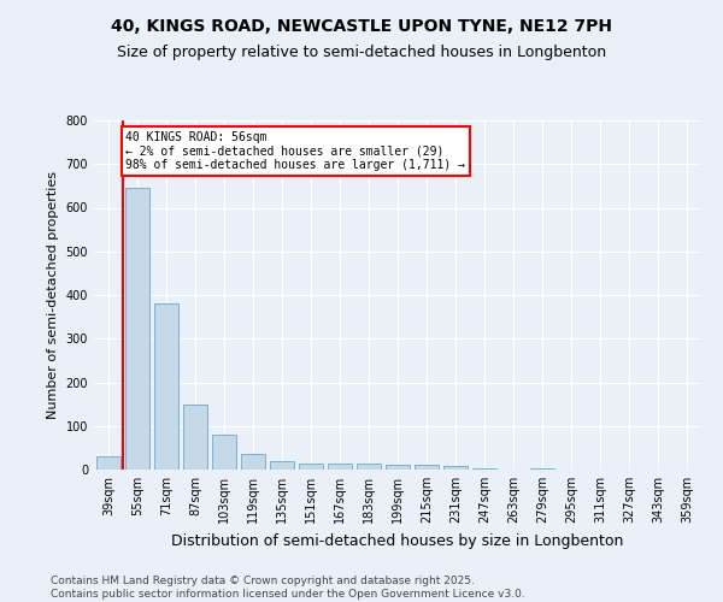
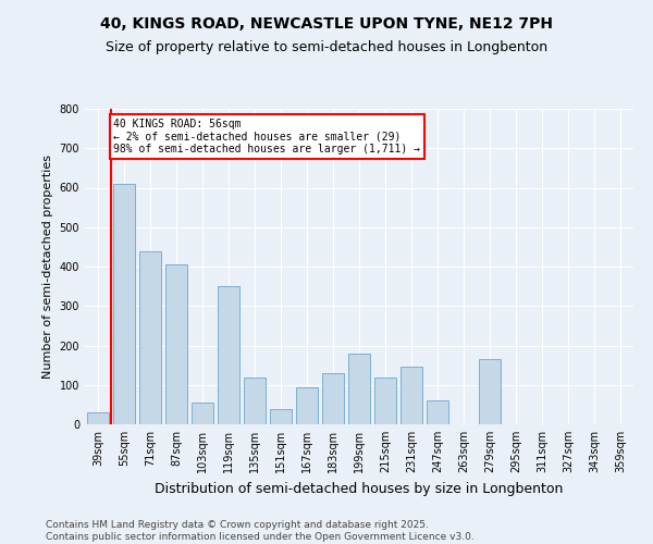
55sqm: 645 -> 610
71sqm: 380 -> 440
87sqm: 150 -> 405
103sqm: 80 -> 55
119sqm: 35 -> 350
135sqm: 20 -> 120
151sqm: 13 -> 40
167sqm: 13 -> 95
183sqm: 13 -> 130
199sqm: 10 -> 180
215sqm: 10 -> 120
231sqm: 8 -> 145
247sqm: 4 -> 60
279sqm: 3 -> 165
